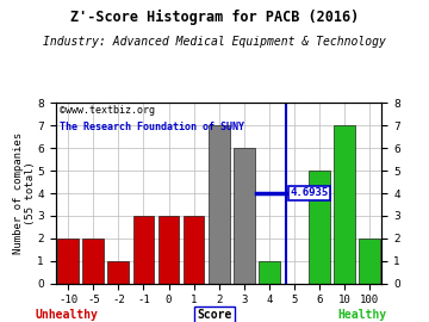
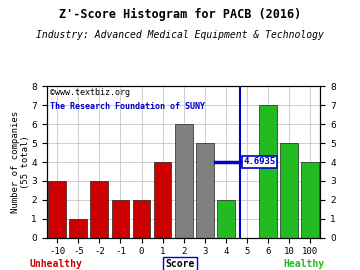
-10: 2 -> 3
-5: 2 -> 1
-2: 1 -> 3
-1: 3 -> 2
0: 3 -> 2
1: 3 -> 4
2: 7 -> 6
3: 6 -> 5
4: 1 -> 2
6: 5 -> 7
10: 7 -> 5
100: 2 -> 4
